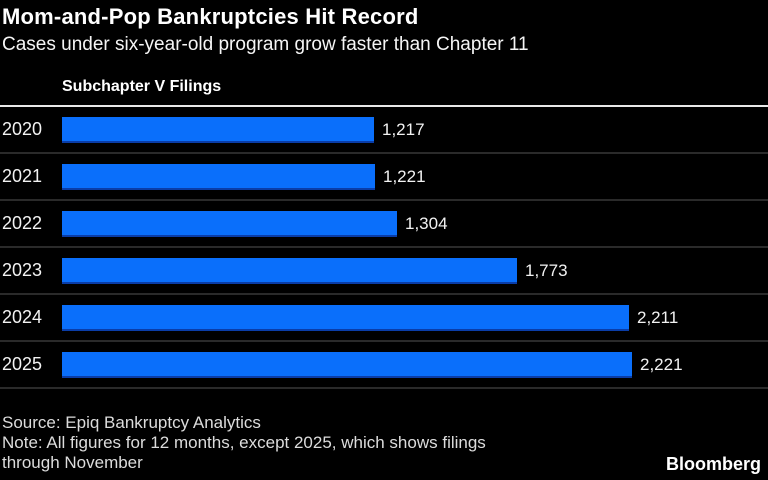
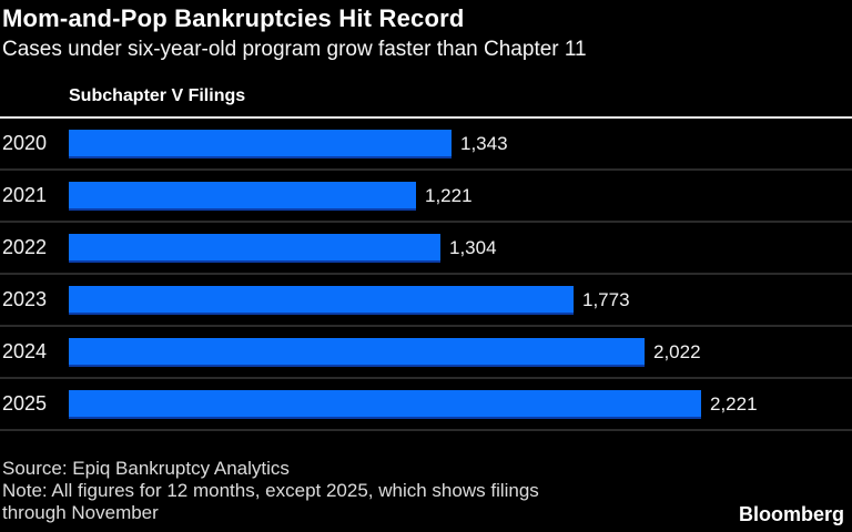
2020: 1,217 -> 1,343
2024: 2,211 -> 2,022
